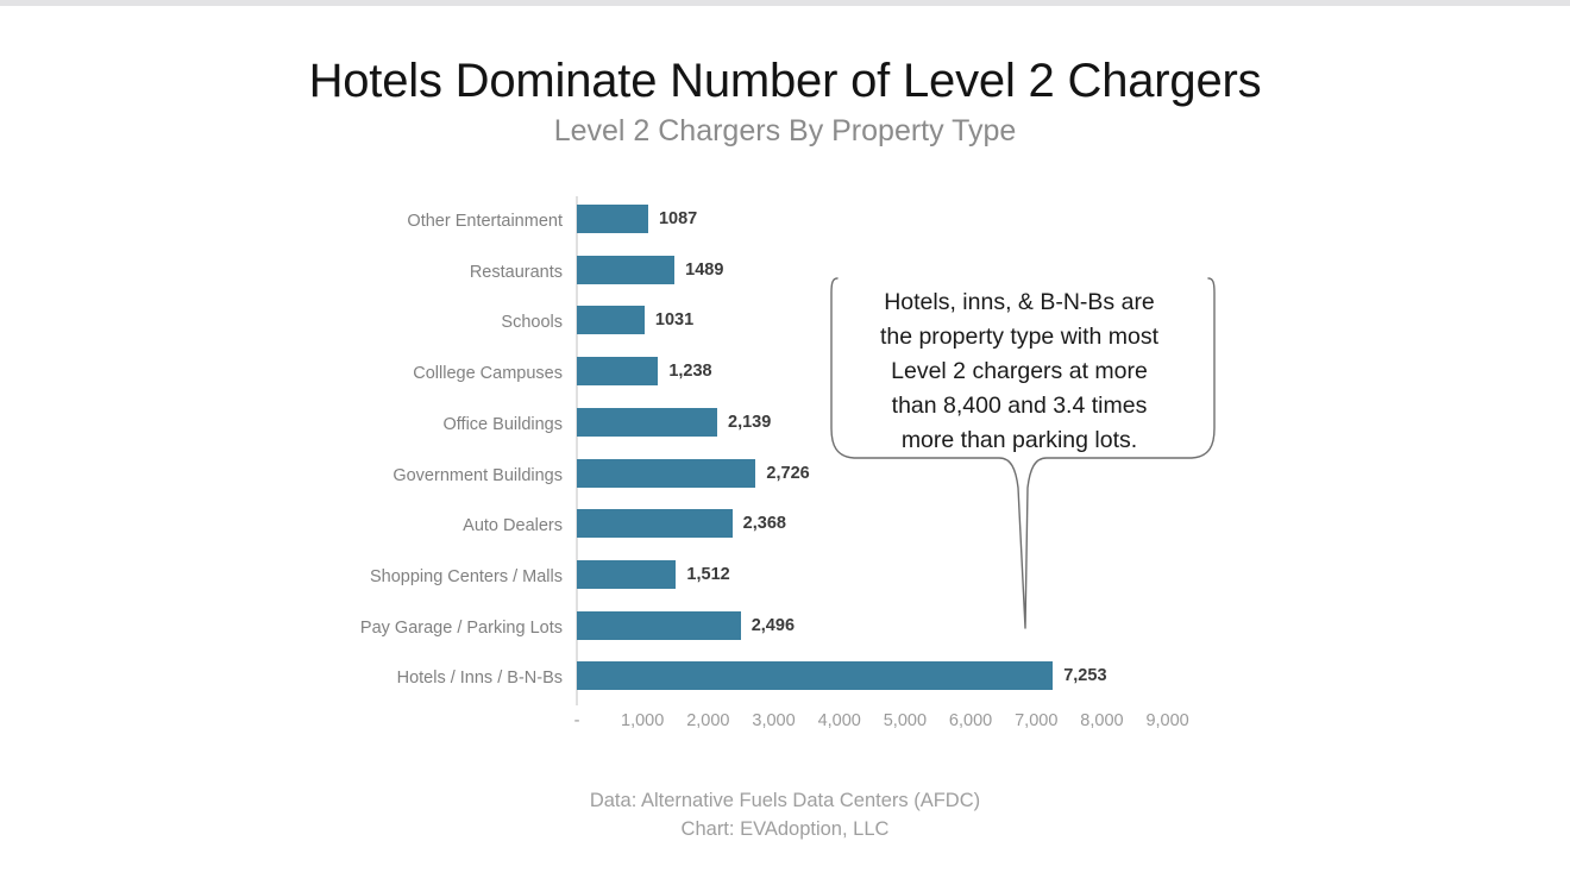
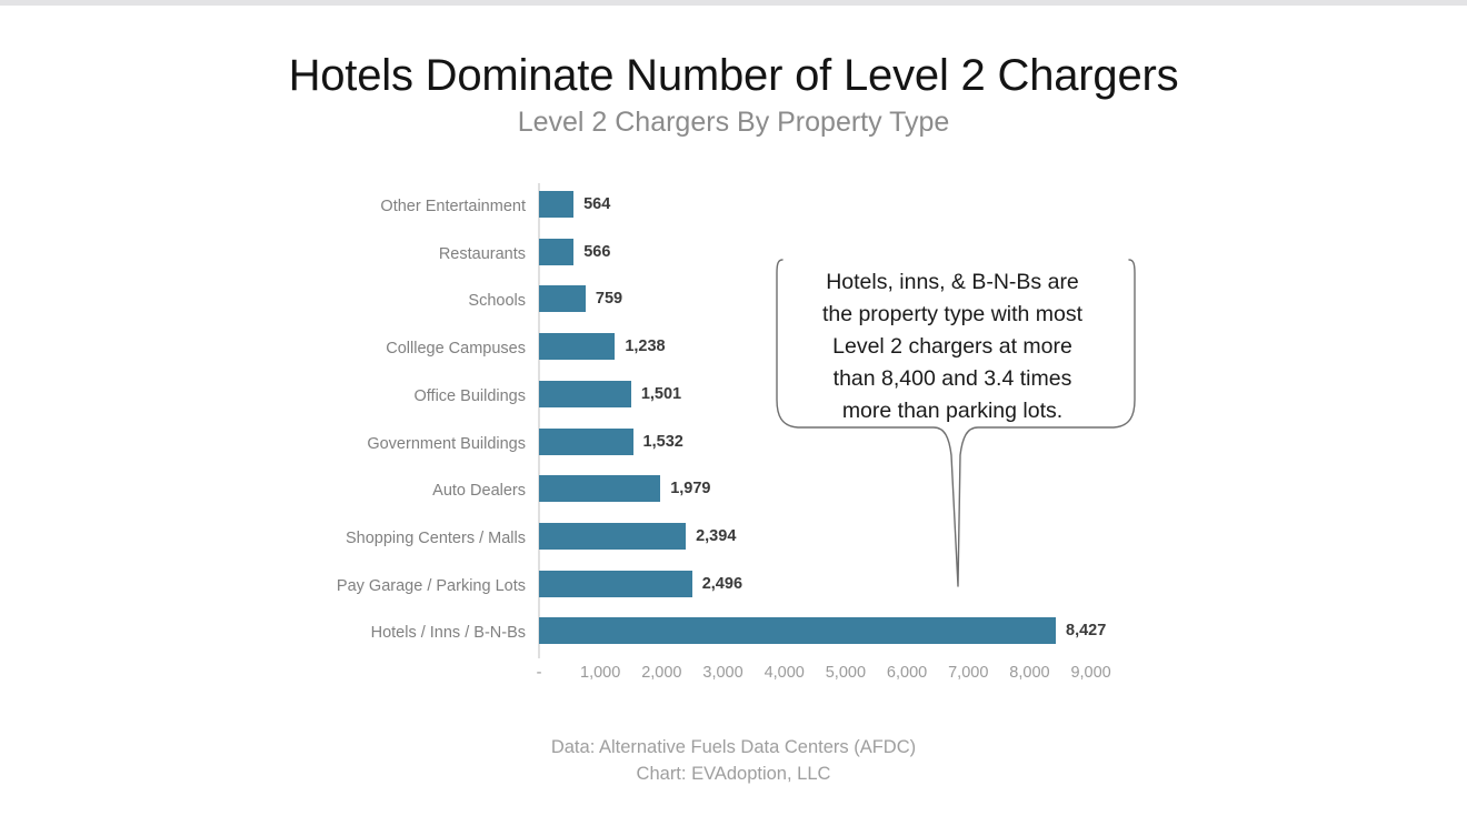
Other Entertainment: 1087 -> 564
Restaurants: 1489 -> 566
Schools: 1031 -> 759
Office Buildings: 2,139 -> 1,501
Government Buildings: 2,726 -> 1,532
Auto Dealers: 2,368 -> 1,979
Shopping Centers / Malls: 1,512 -> 2,394
Hotels / Inns / B-N-Bs: 7,253 -> 8,427
